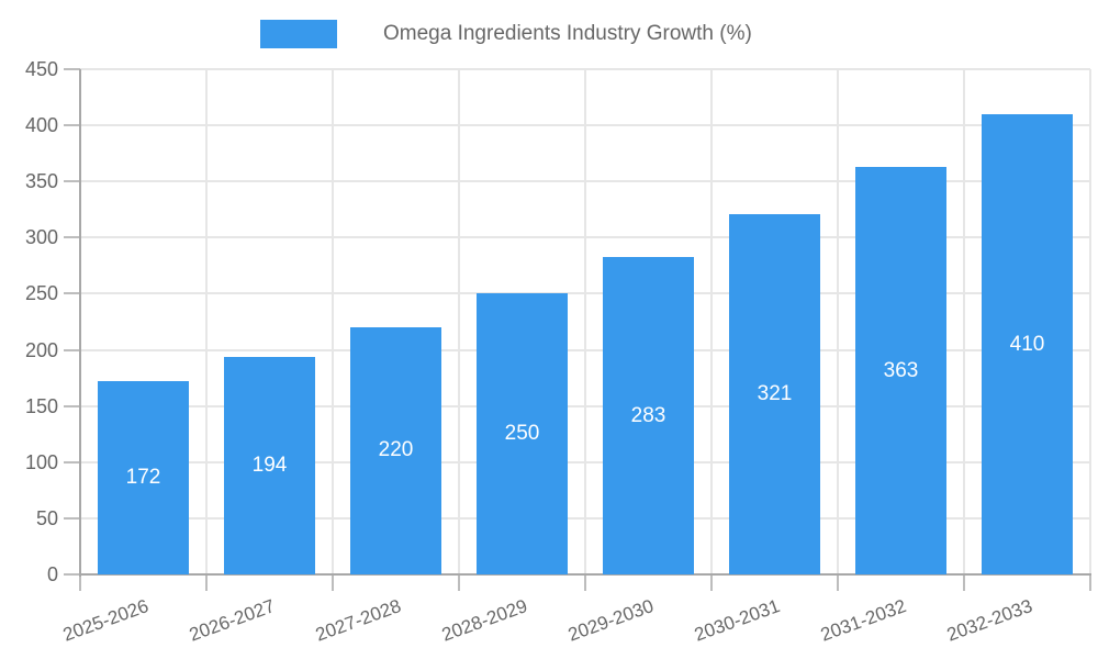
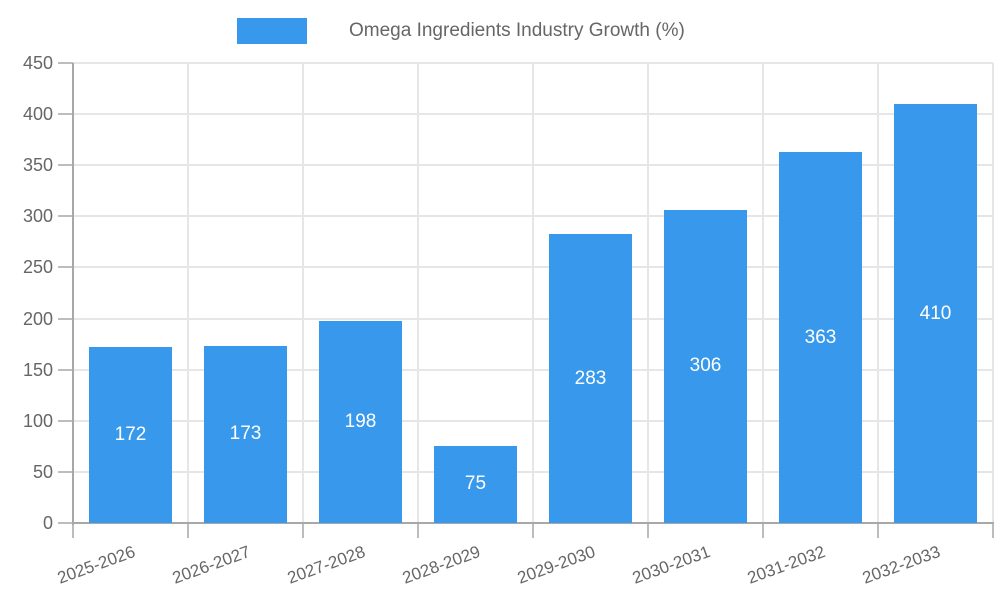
2026-2027: 194 -> 173
2027-2028: 220 -> 198
2028-2029: 250 -> 75
2030-2031: 321 -> 306
